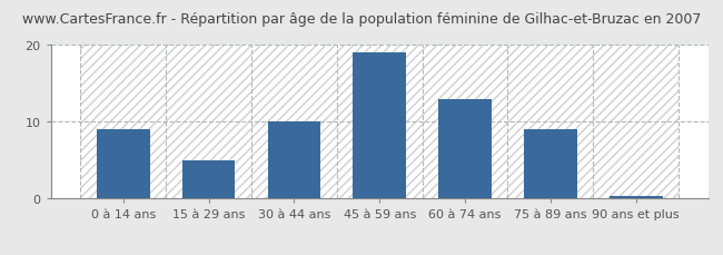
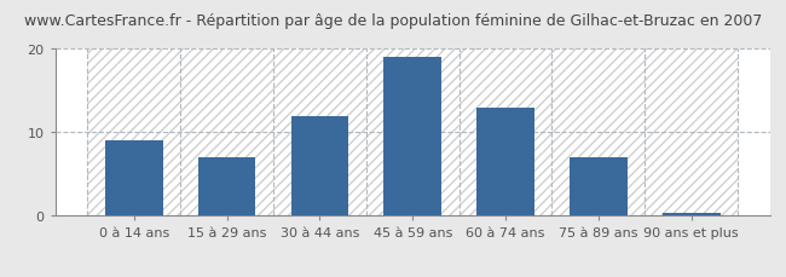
15 à 29 ans: 5.0 -> 7.0
30 à 44 ans: 10.0 -> 12.0
75 à 89 ans: 9.0 -> 7.0
